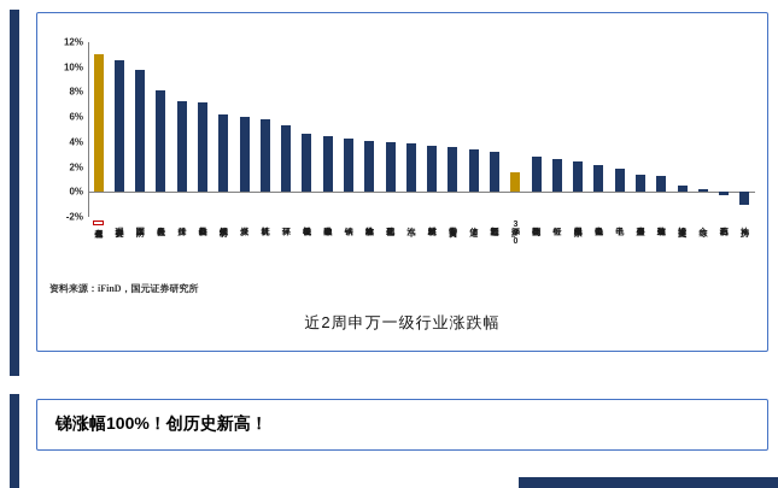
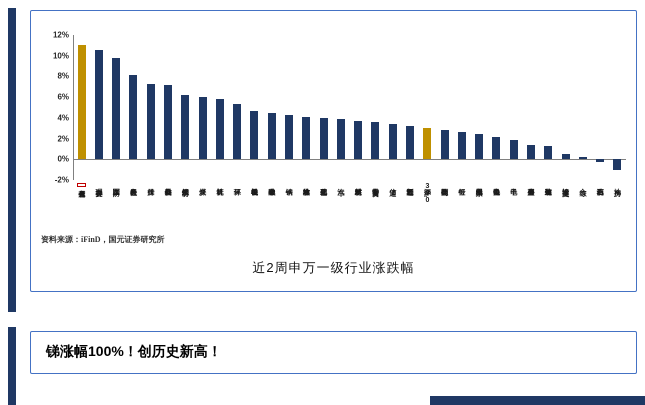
沪深300: 1.6% -> 3.0%
